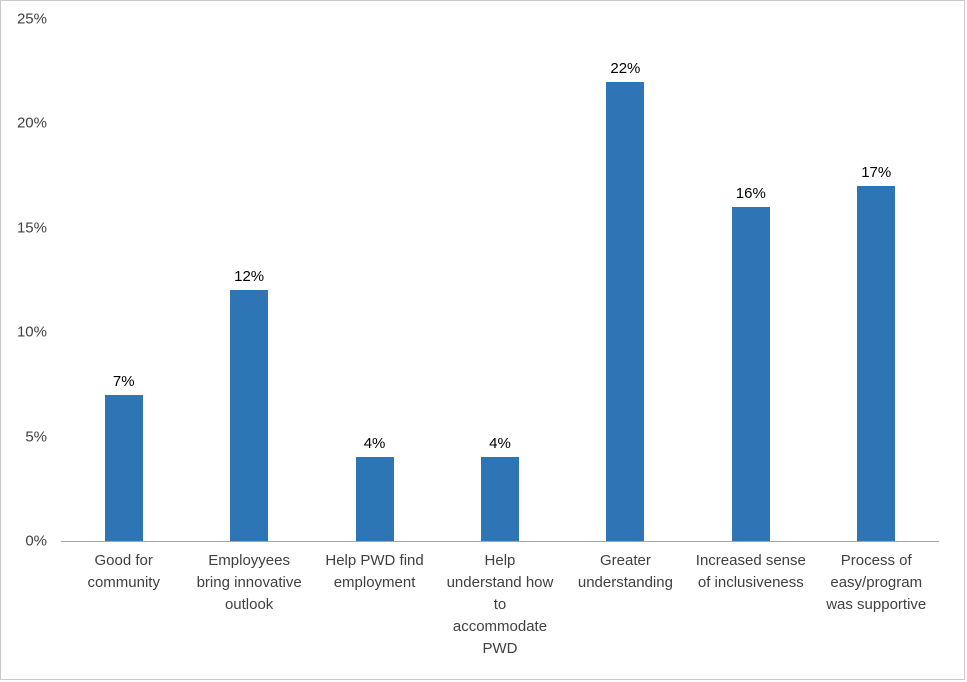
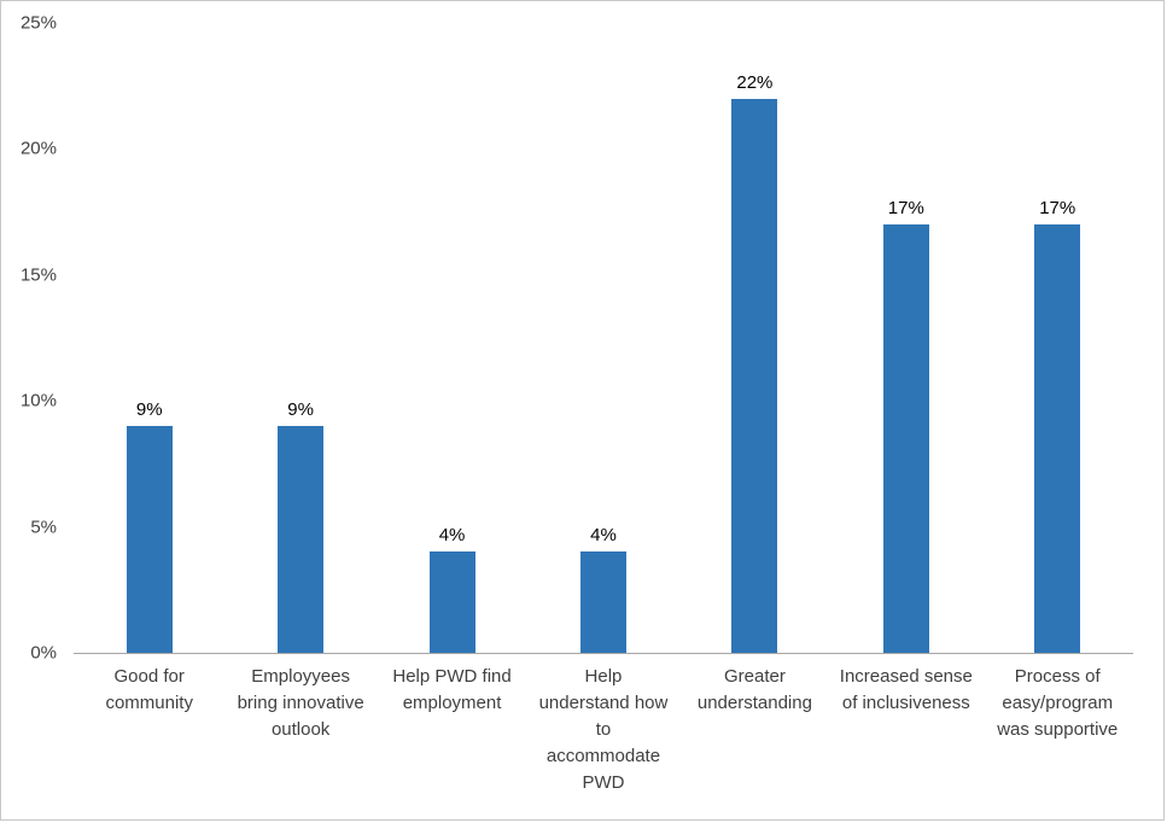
Good for community: 7% -> 9%
Employyees bring innovative outlook: 12% -> 9%
Increased sense of inclusiveness: 16% -> 17%
